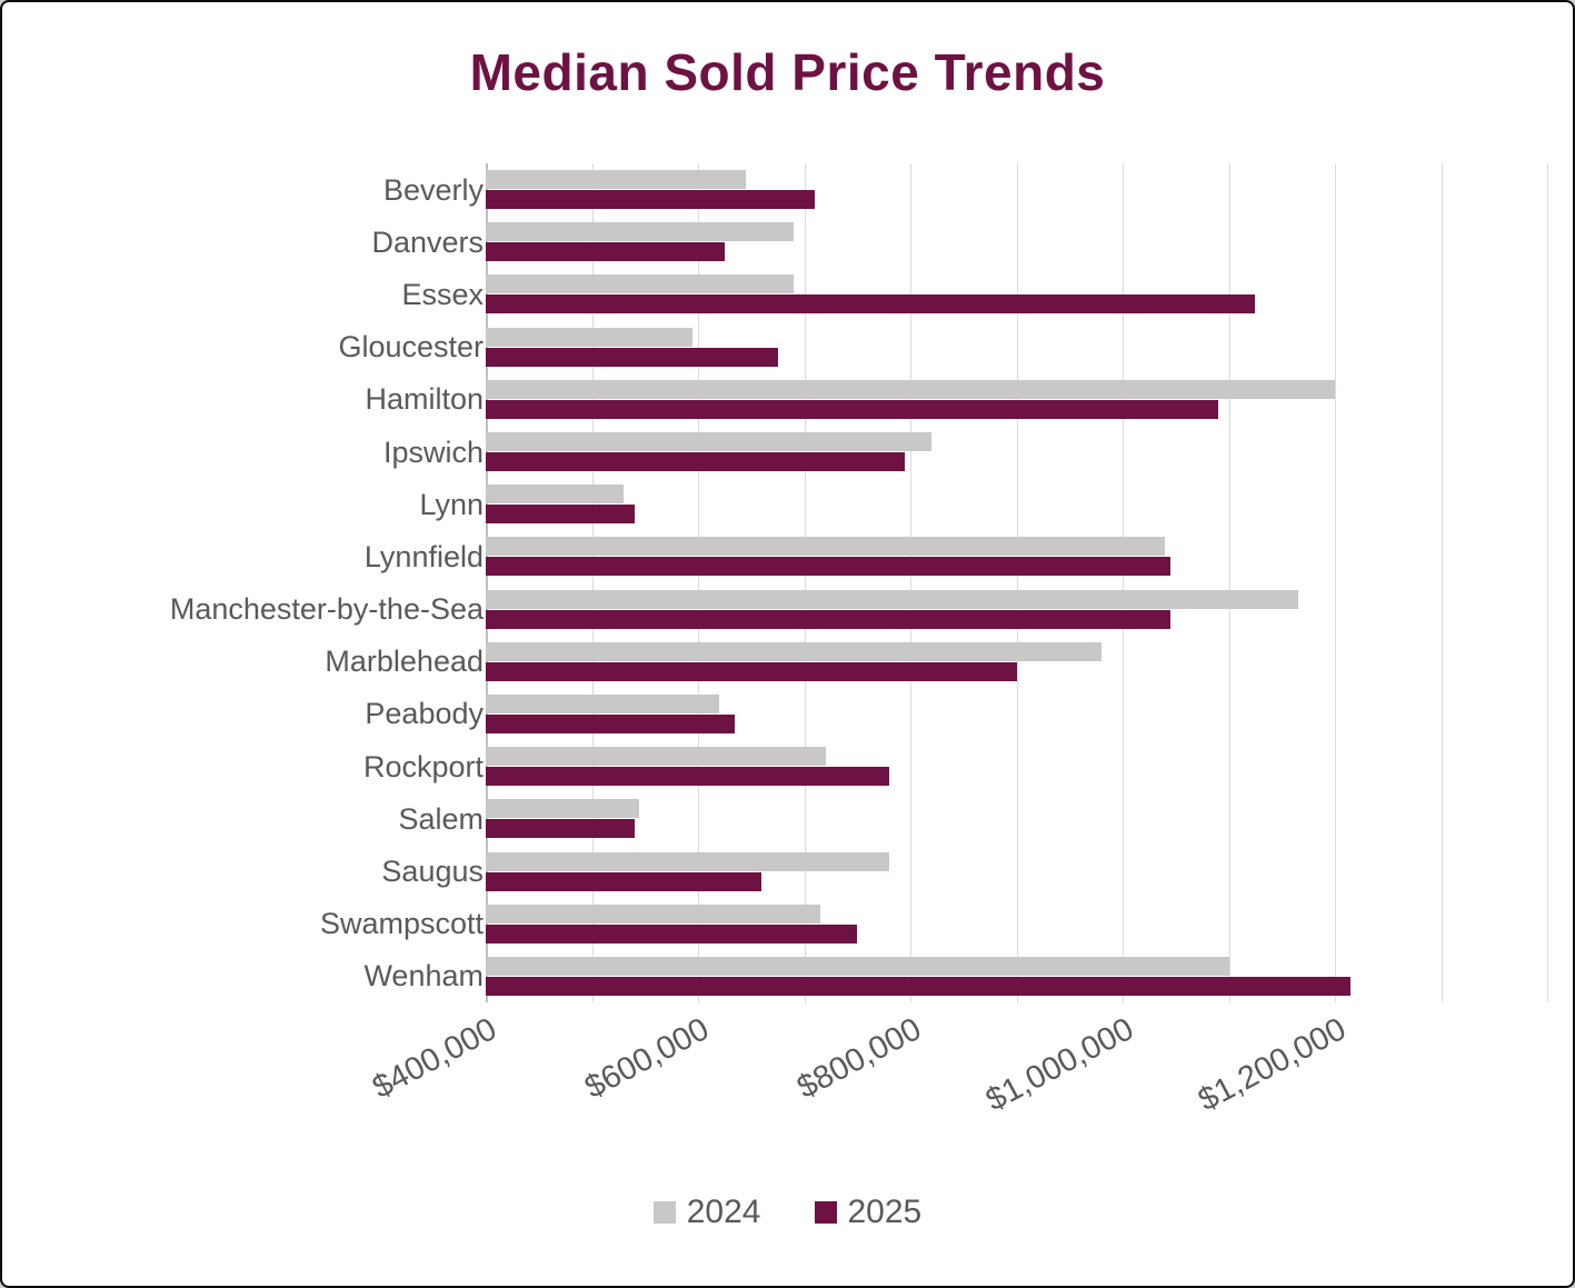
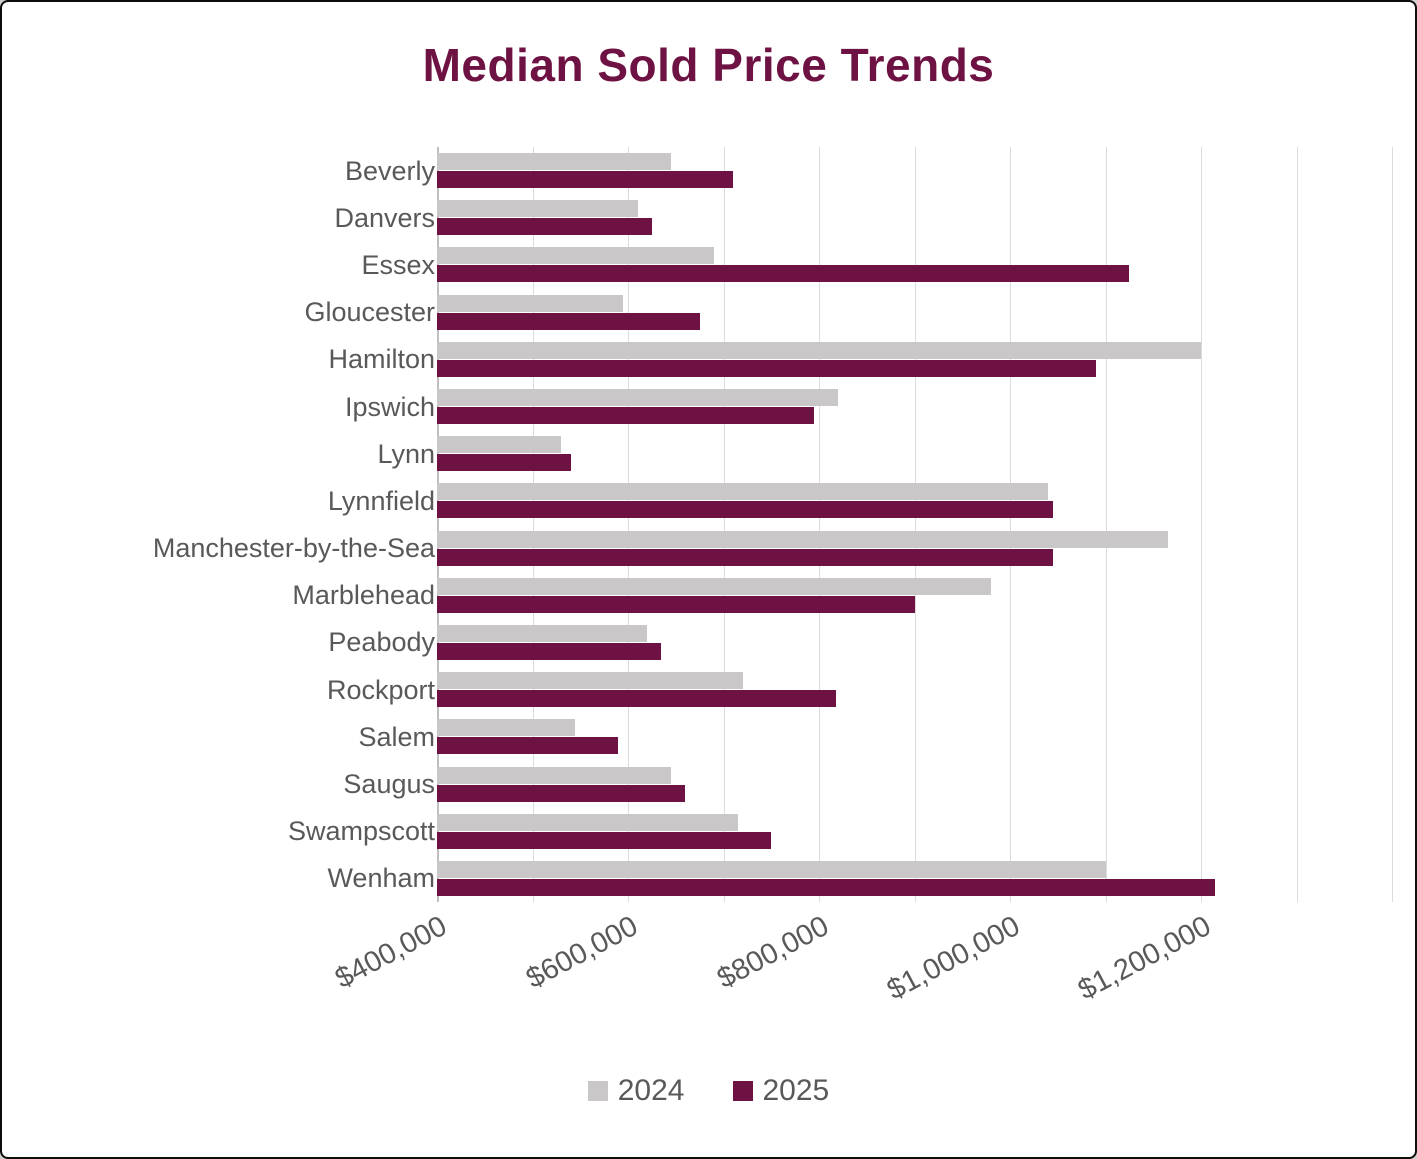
2024/Danvers: $690000 -> $610000
2025/Rockport: $780000 -> $820000
2025/Salem: $540000 -> $590000
2024/Saugus: $780000 -> $640000
